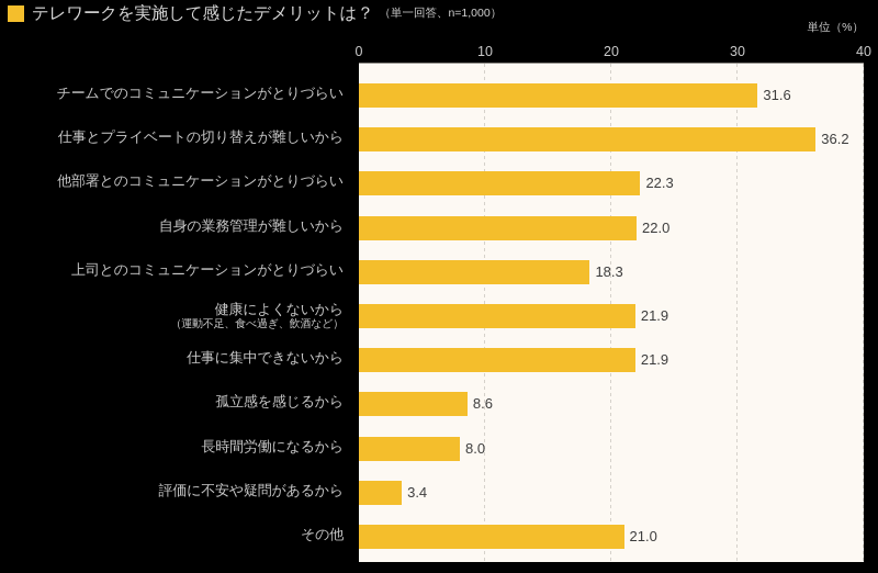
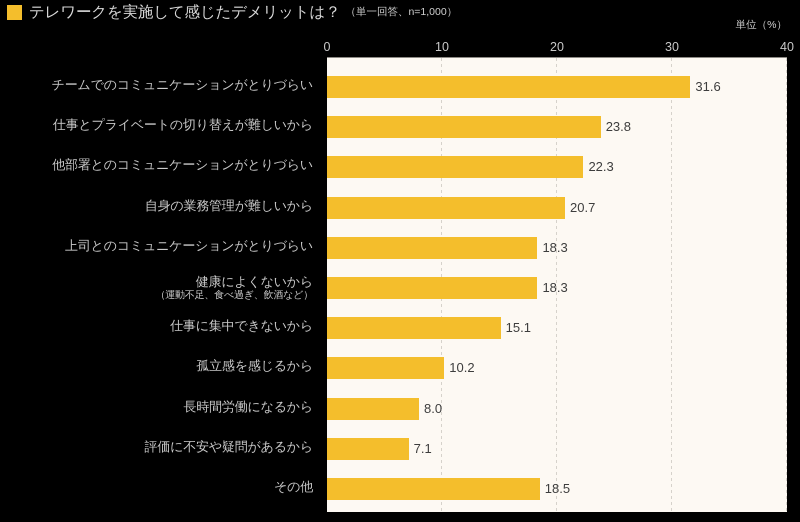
仕事とプライベートの切り替えが難しいから: 36.2 -> 23.8
自身の業務管理が難しいから: 22.0 -> 20.7
健康によくないから: 21.9 -> 18.3
仕事に集中できないから: 21.9 -> 15.1
孤立感を感じるから: 8.6 -> 10.2
評価に不安や疑問があるから: 3.4 -> 7.1
その他: 21.0 -> 18.5
